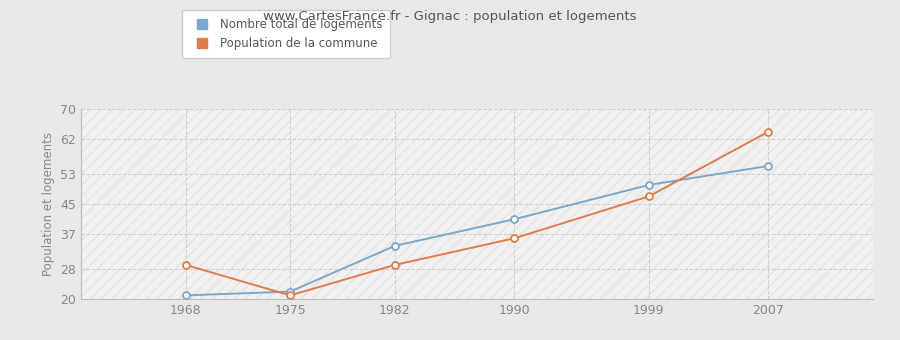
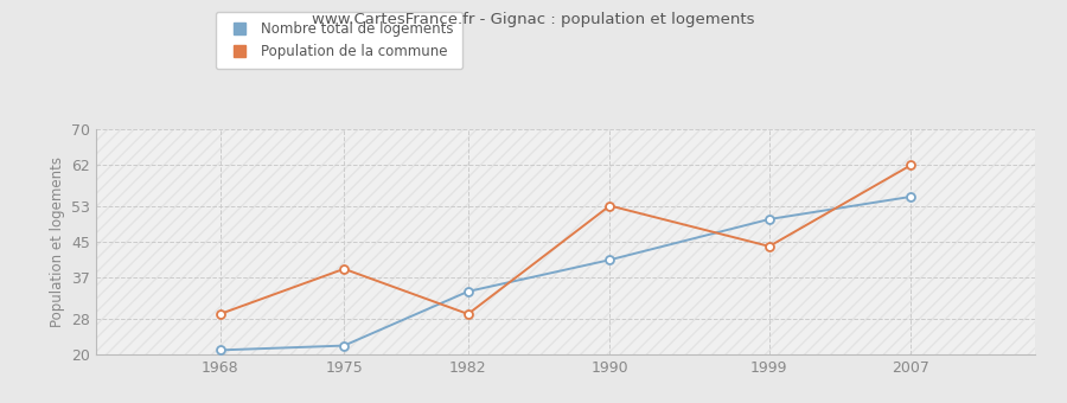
Population de la commune/1975: 21 -> 39
Population de la commune/1990: 36 -> 53
Population de la commune/1999: 47 -> 44
Population de la commune/2007: 64 -> 62
